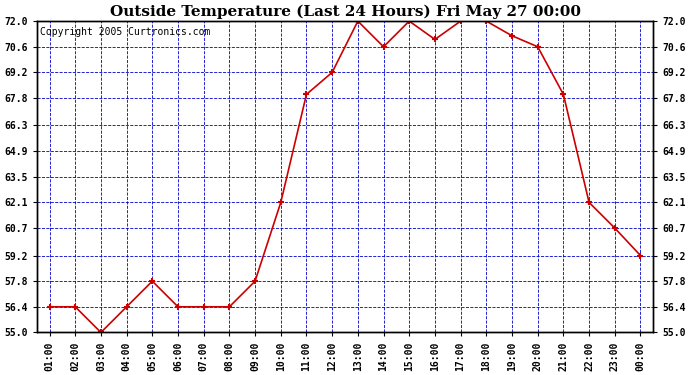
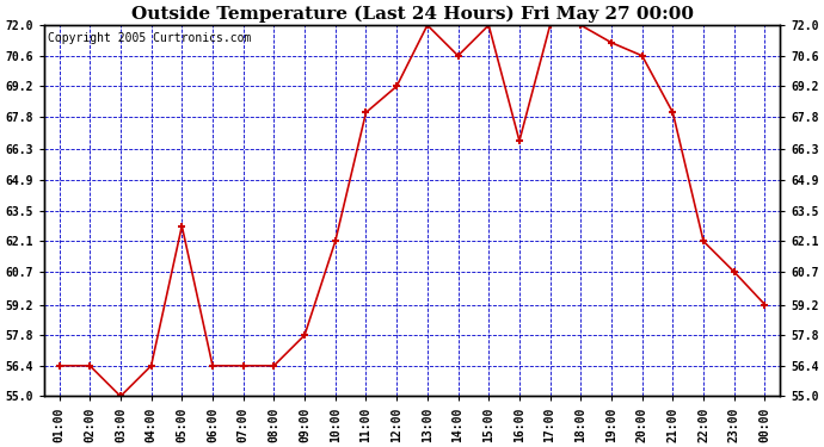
05:00: 57.8 -> 62.8
16:00: 71.0 -> 66.7
